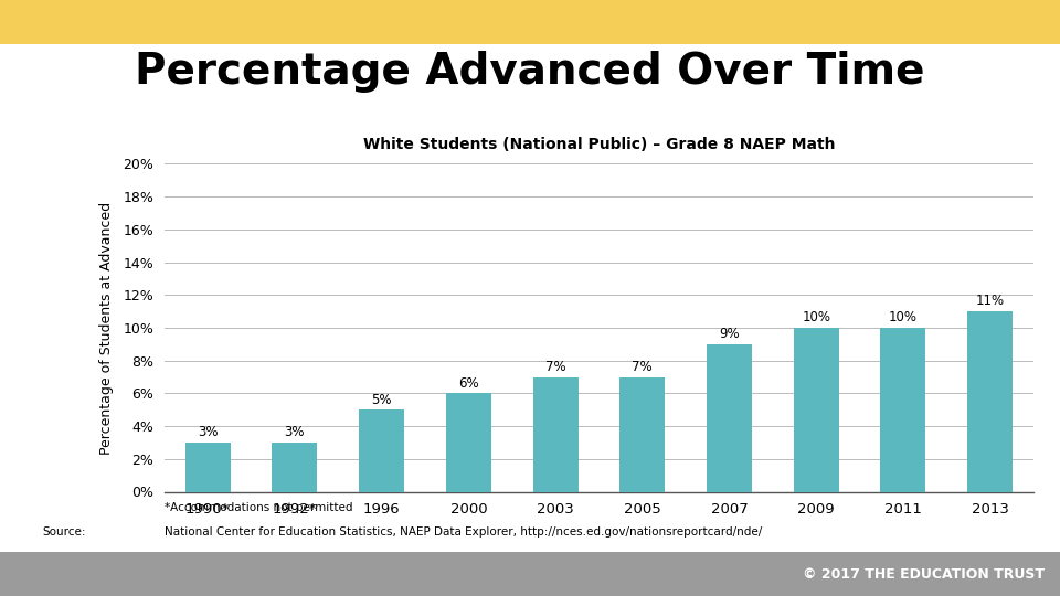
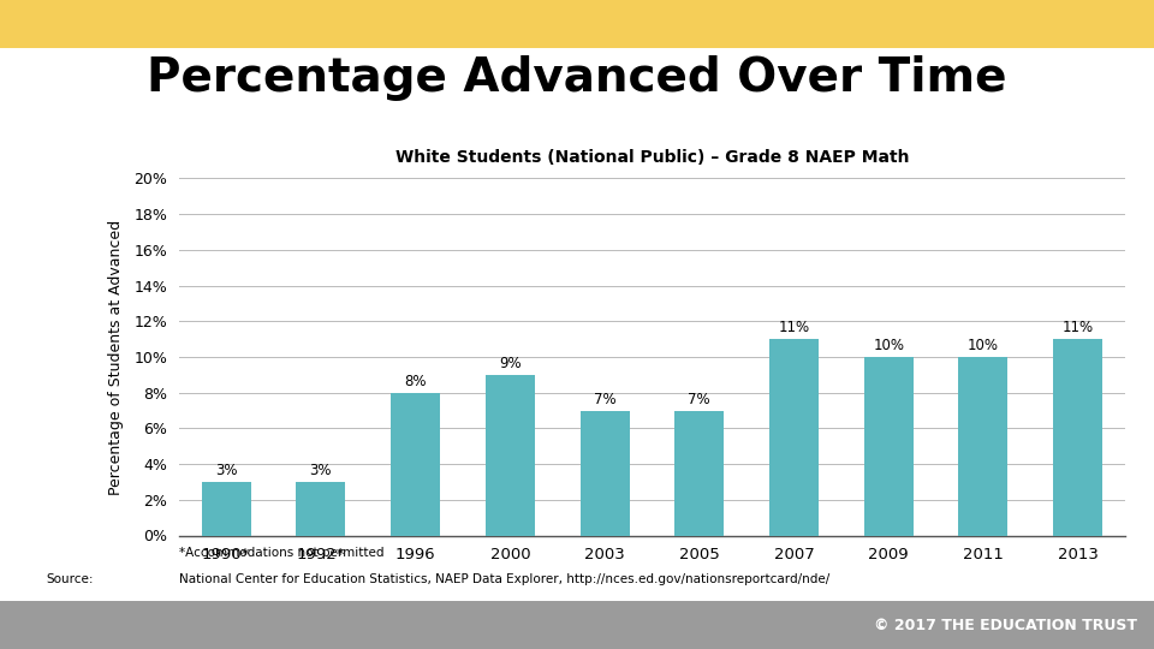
1996: 5% -> 8%
2000: 6% -> 9%
2007: 9% -> 11%
